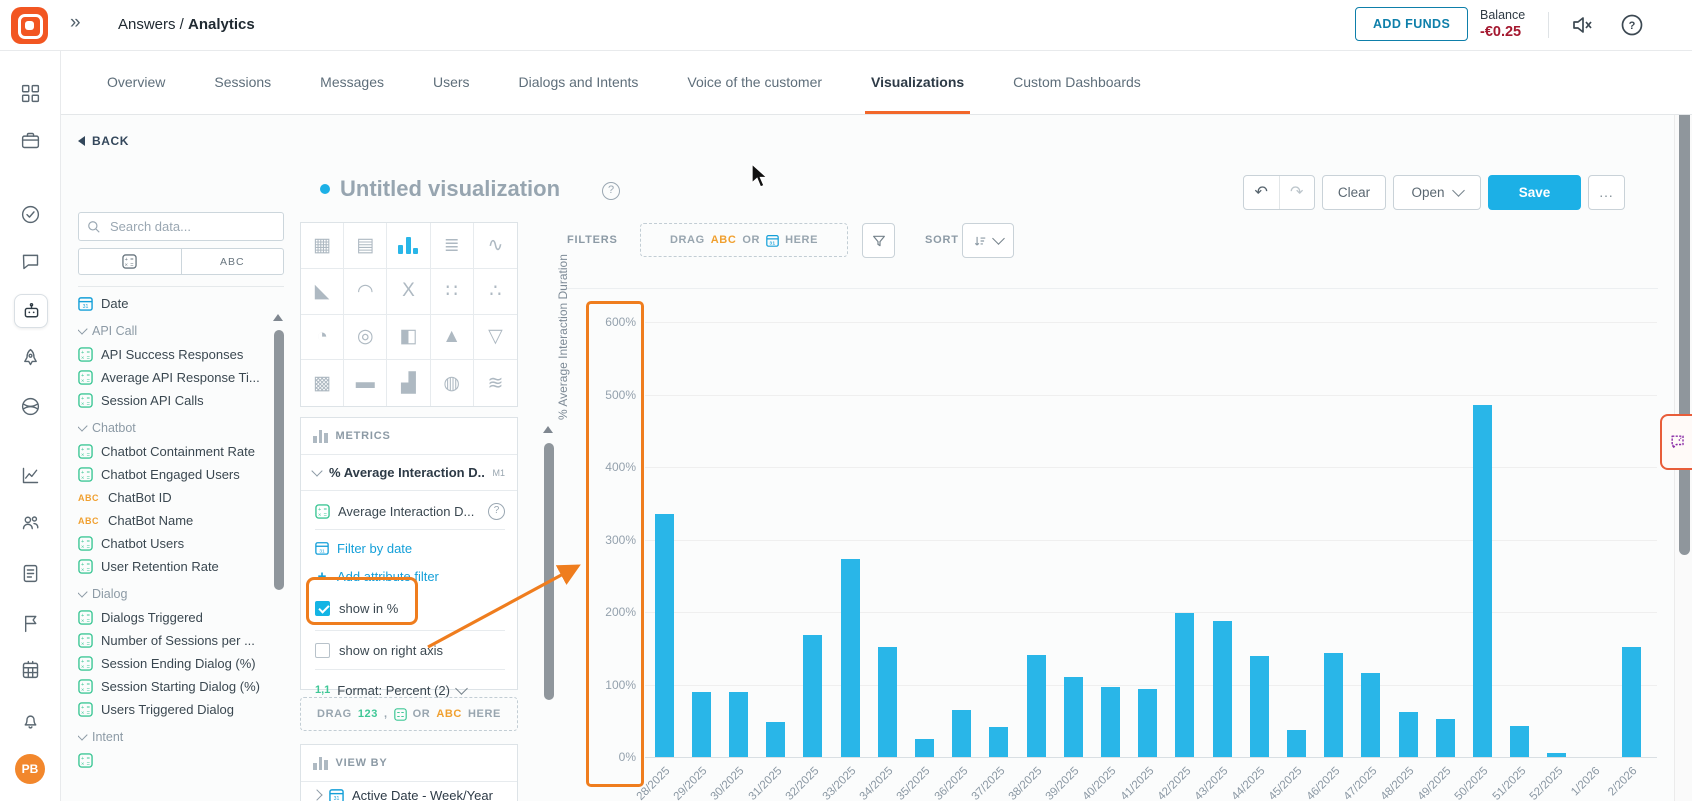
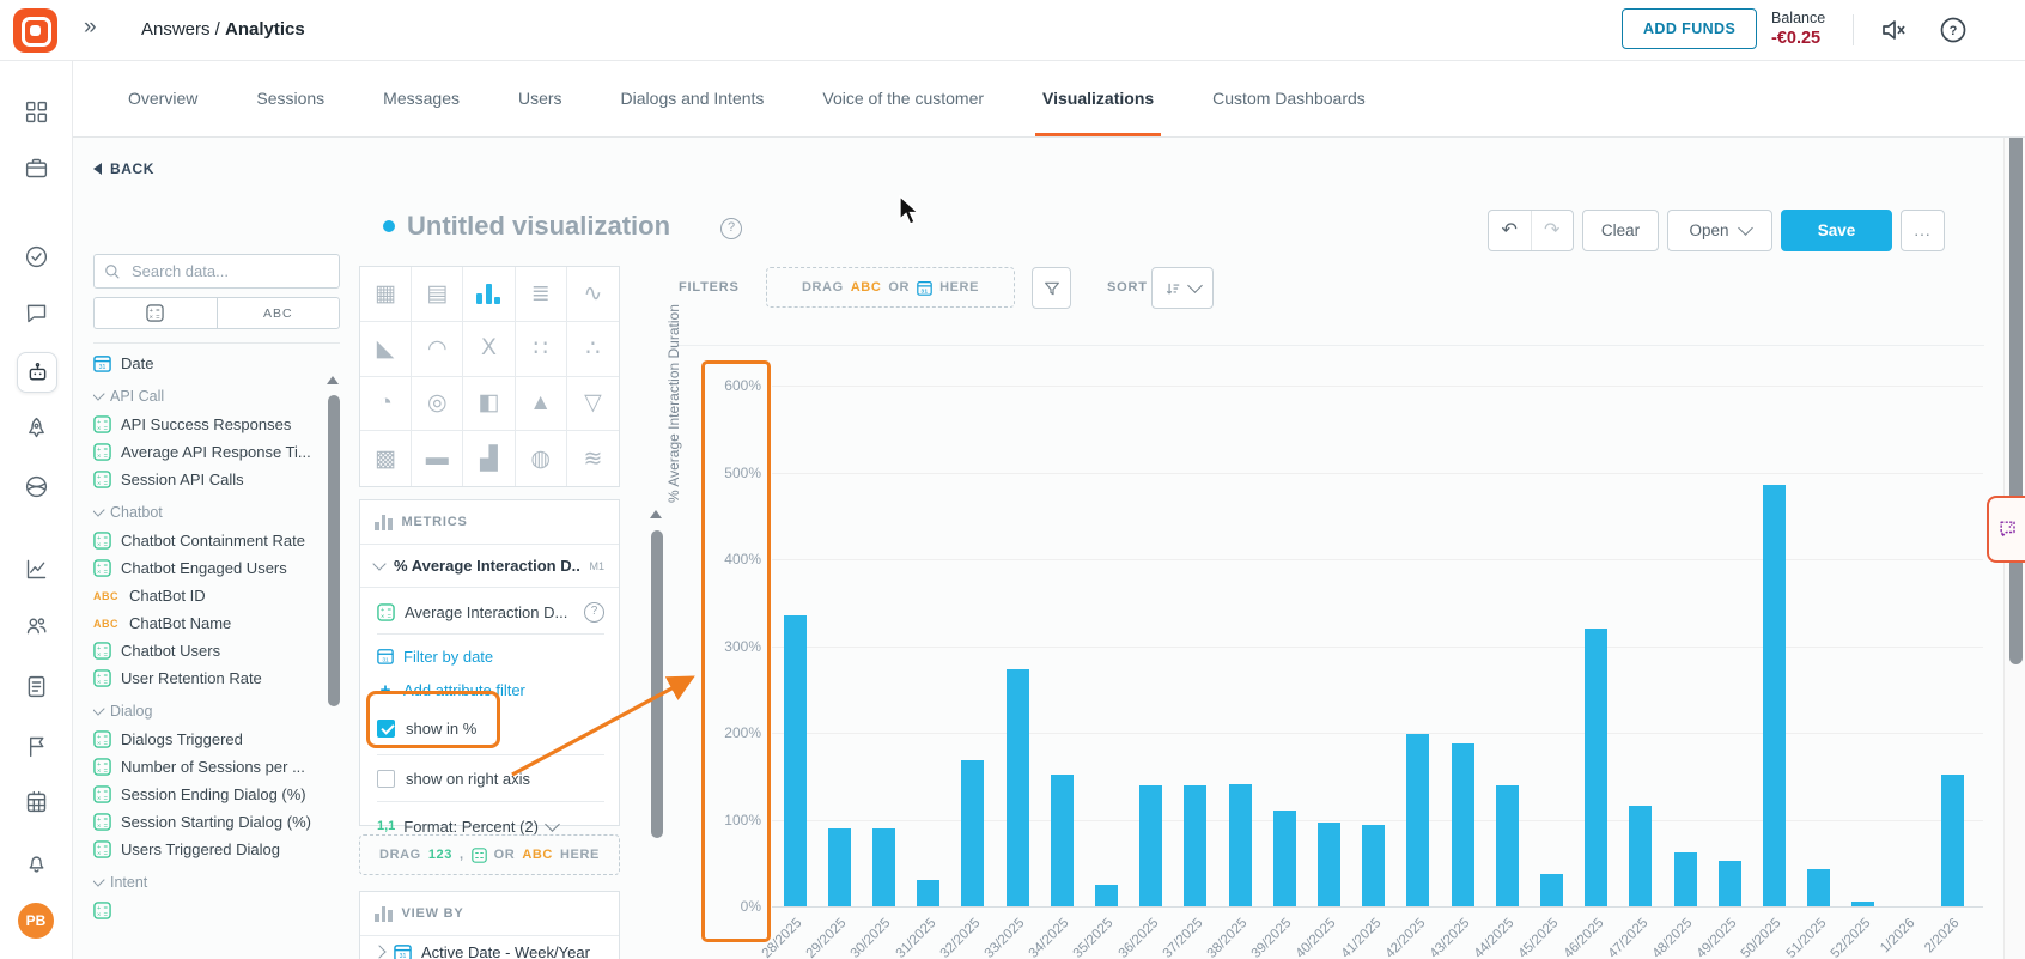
31/2025: 50% -> 30%
36/2025: 60% -> 140%
37/2025: 40% -> 140%
46/2025: 140% -> 320%
